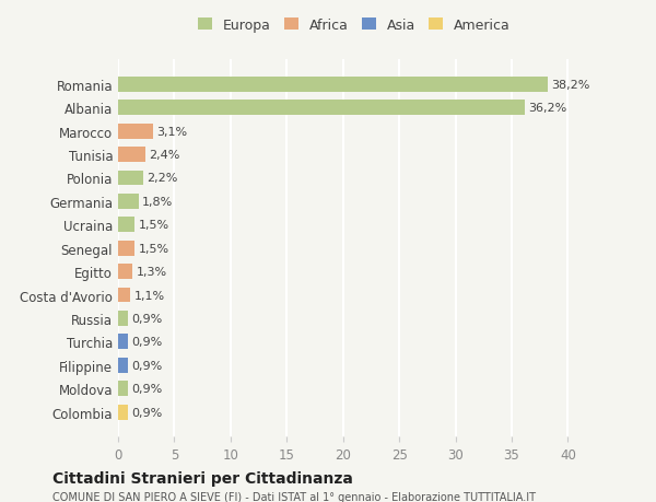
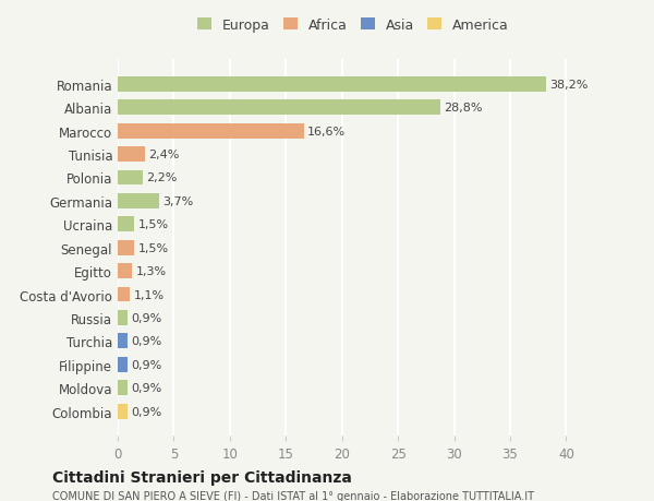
Albania: 36,2% -> 28,8%
Marocco: 3,1% -> 16,6%
Germania: 1,8% -> 3,7%
